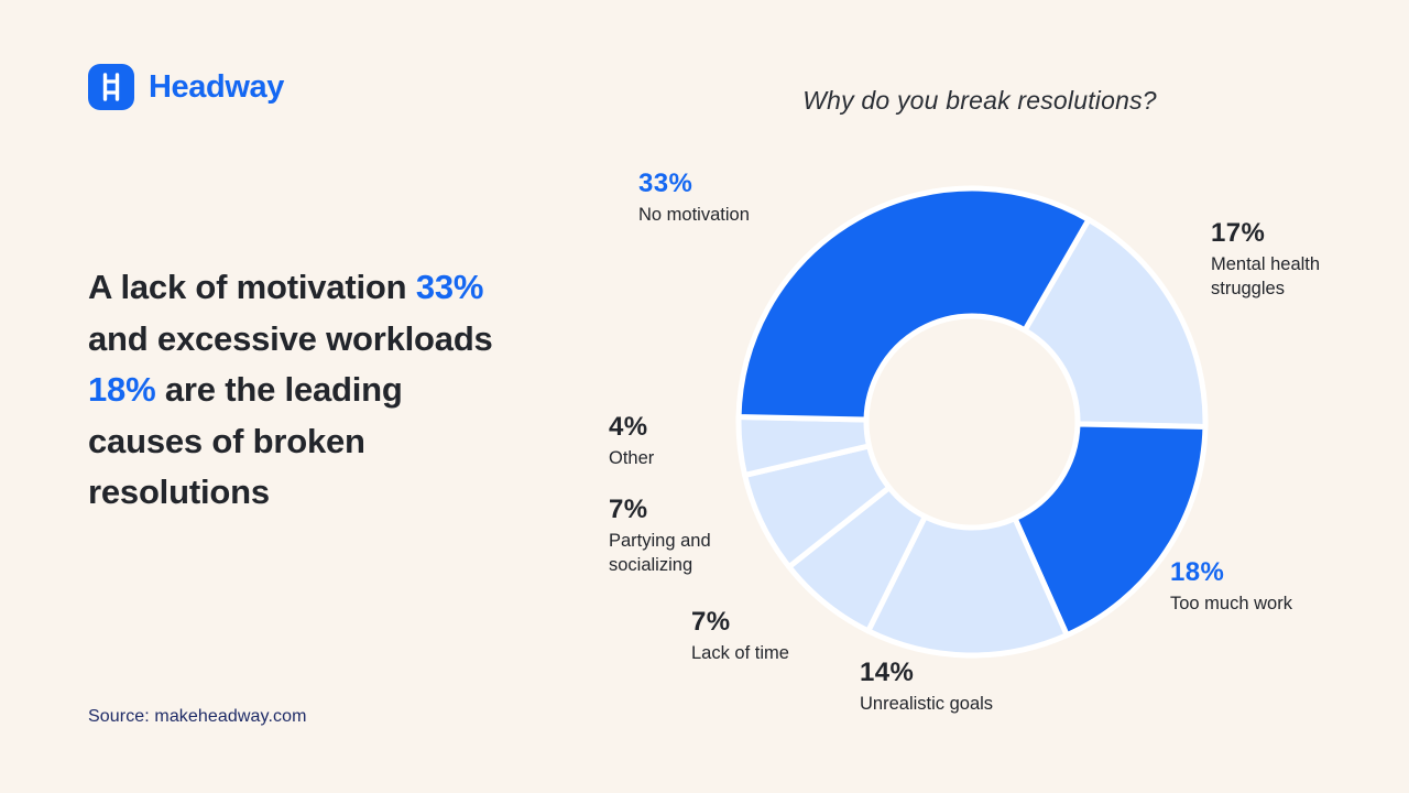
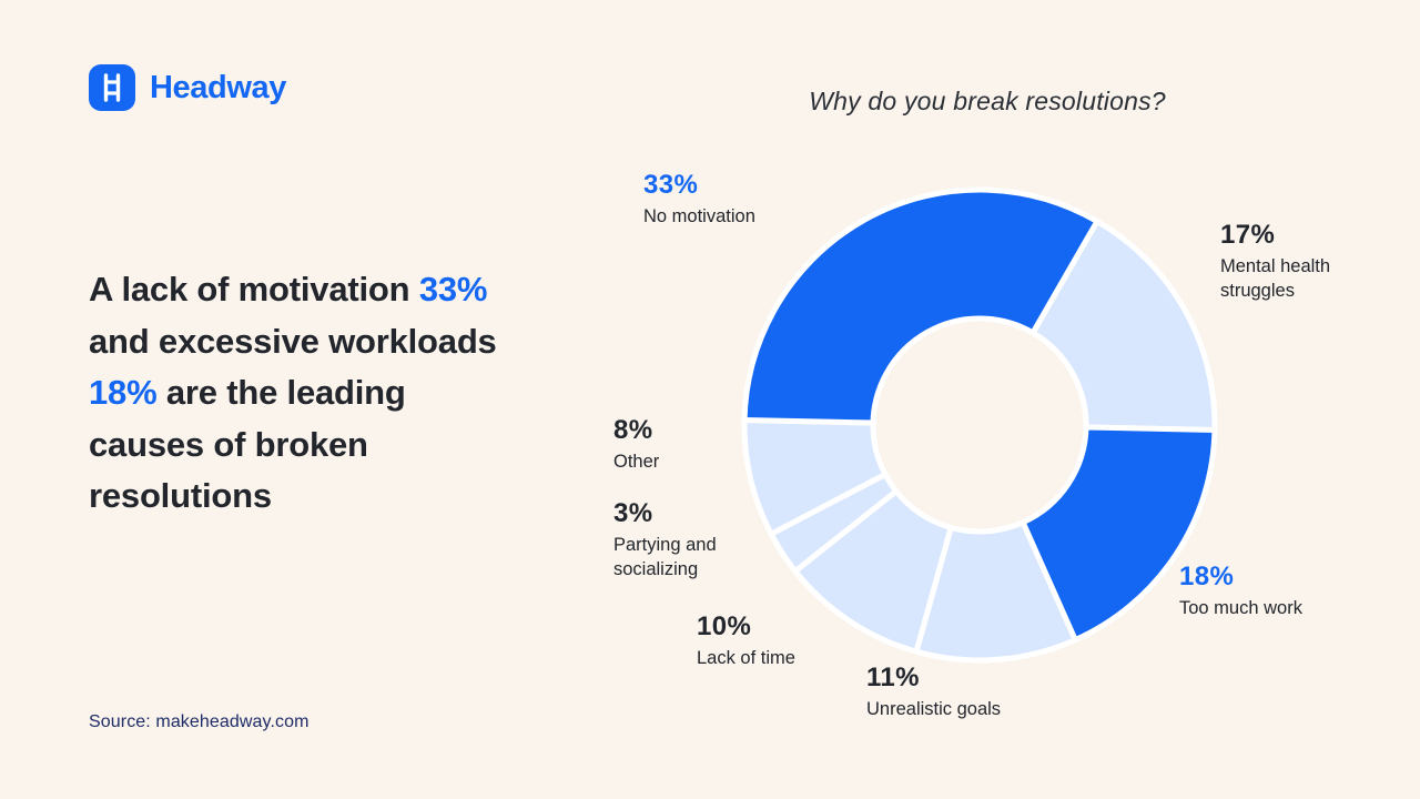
Unrealistic goals: 14% -> 11%
Lack of time: 7% -> 10%
Partying and socializing: 7% -> 3%
Other: 4% -> 8%
